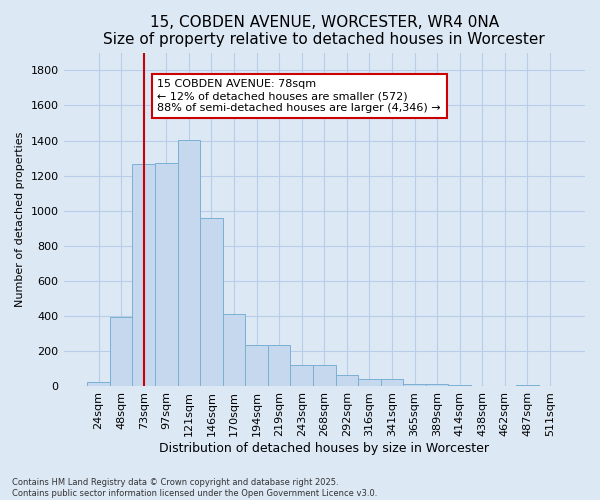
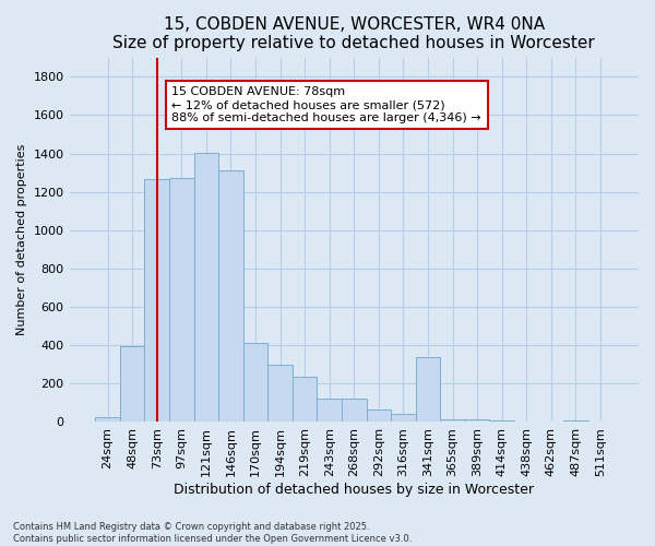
146sqm: 960 -> 1310
194sqm: 240 -> 300
341sqm: 40 -> 340
